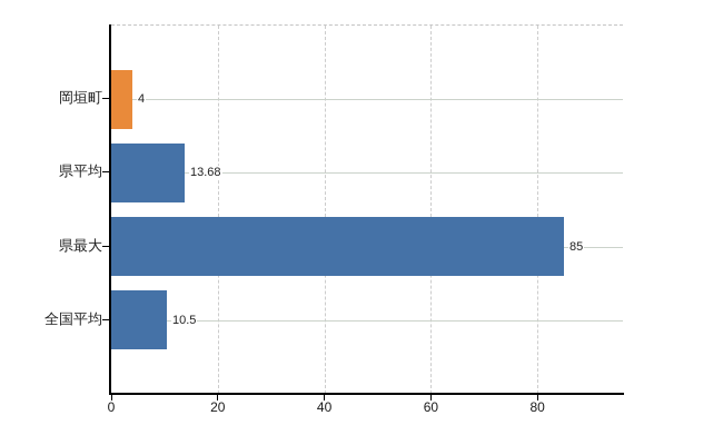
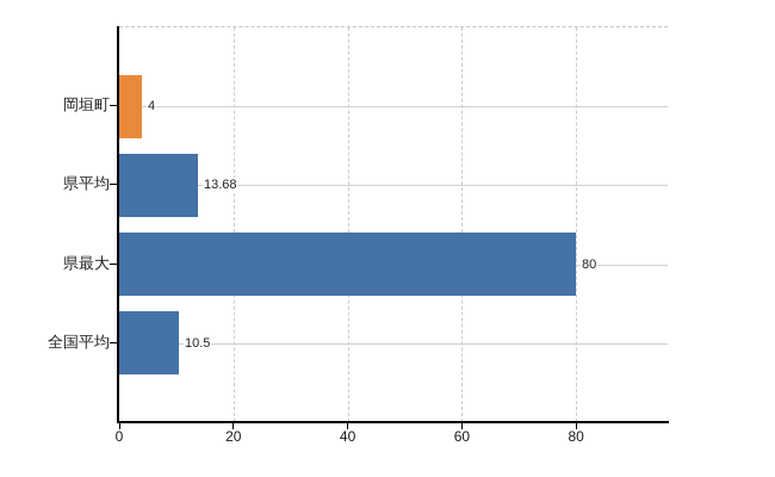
県最大: 85 -> 80
